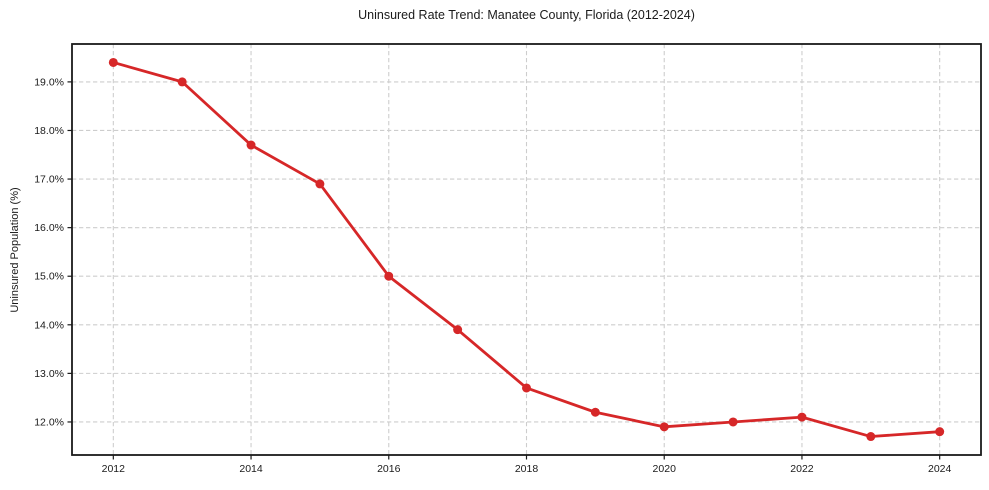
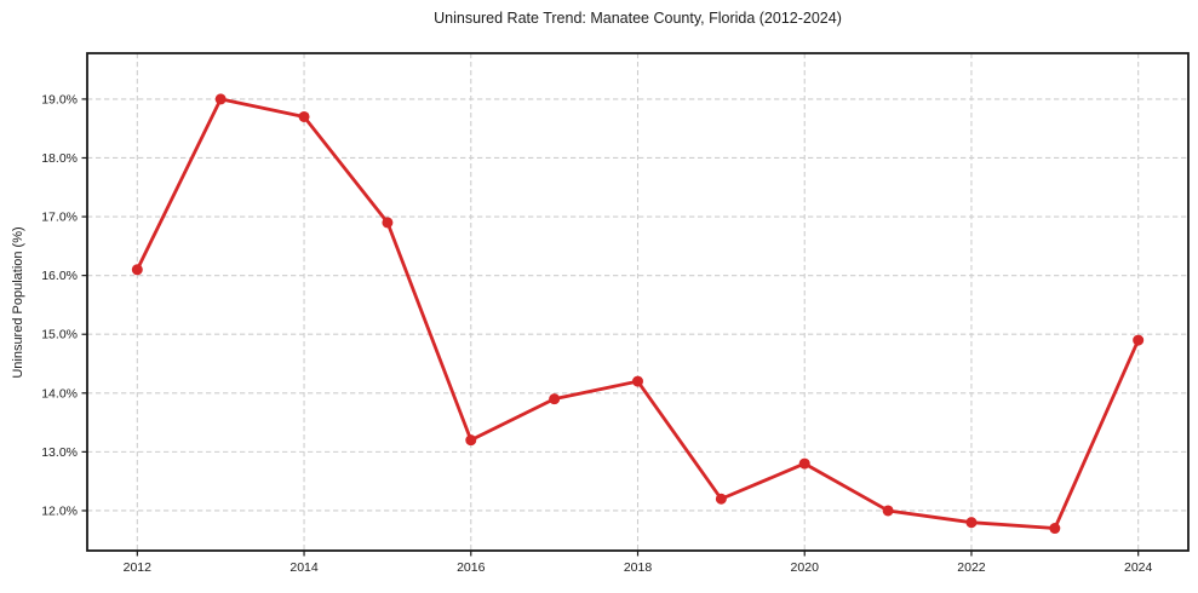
2012: 19.4% -> 16.1%
2014: 17.7% -> 18.7%
2016: 15.0% -> 13.2%
2018: 12.7% -> 14.2%
2020: 11.9% -> 12.8%
2022: 12.1% -> 11.8%
2024: 11.8% -> 14.9%
